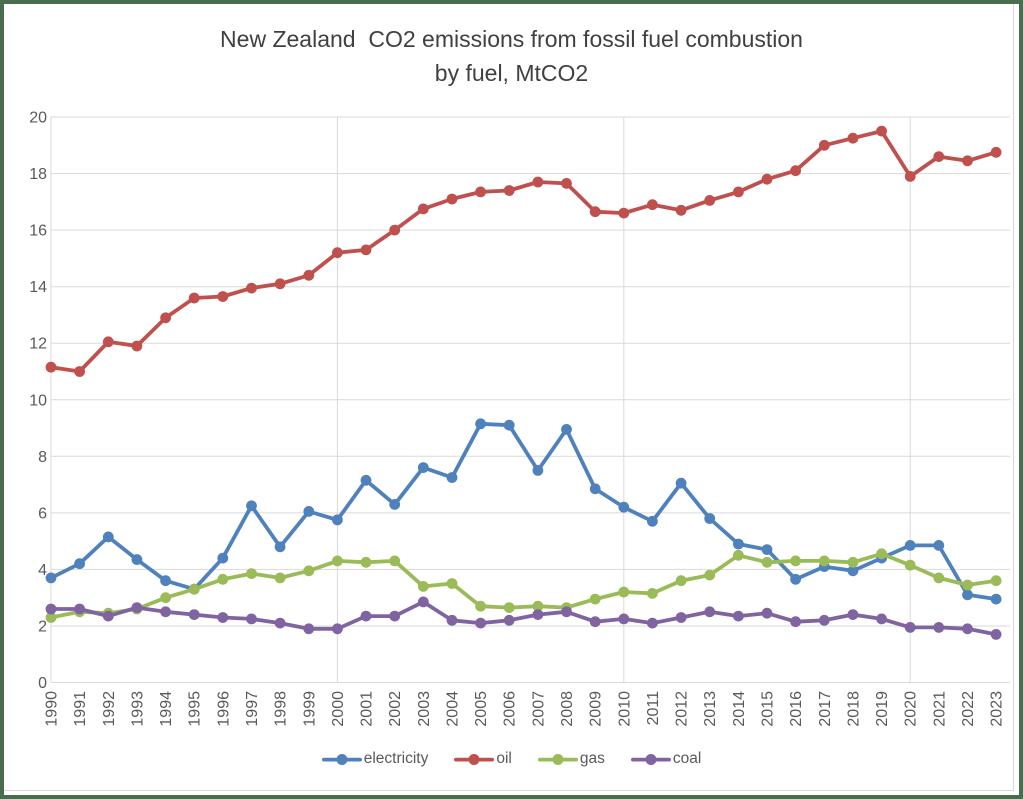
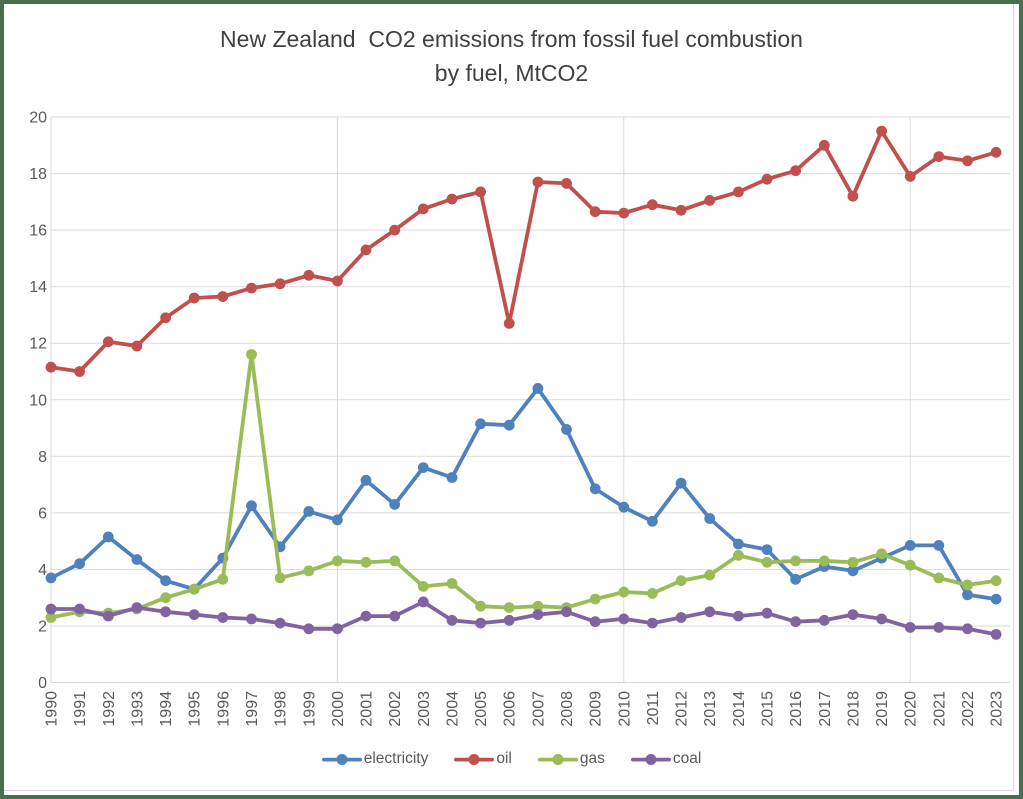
gas/1997: 3.9 -> 11.6
oil/2000: 15.2 -> 14.2
oil/2006: 17.4 -> 12.7
electricity/2007: 7.5 -> 10.4
oil/2018: 19.2 -> 17.2
